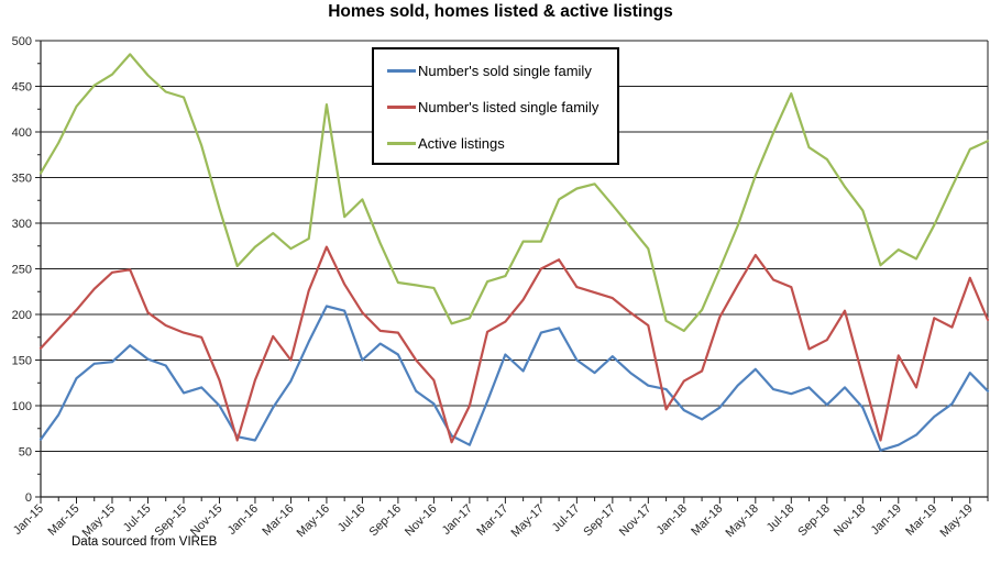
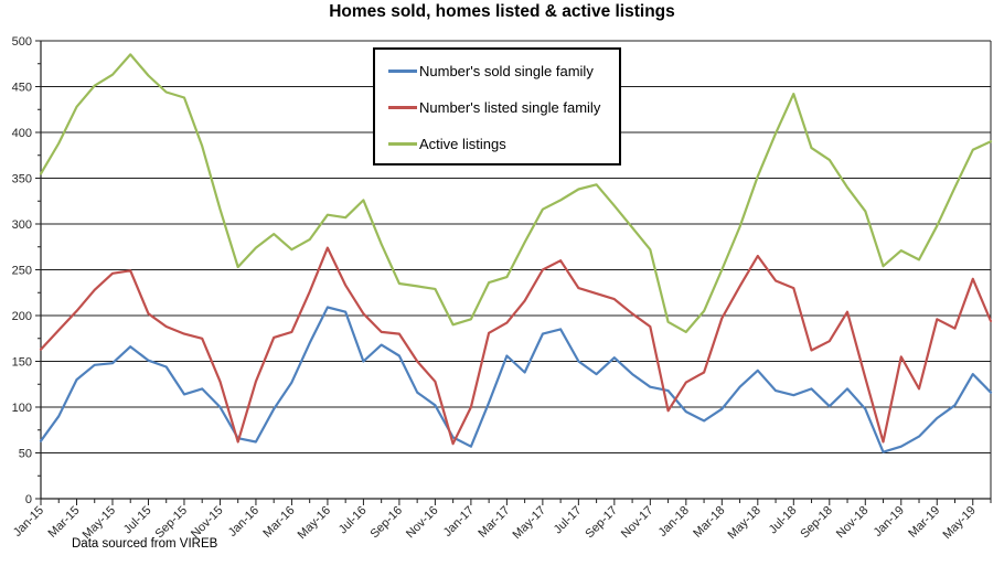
Number's listed single family/Mar-16: 150 -> 180
Active listings/May-16: 430 -> 310
Active listings/May-17: 280 -> 320
